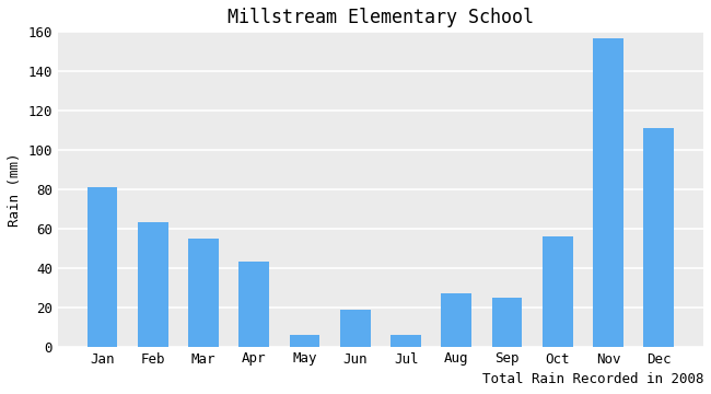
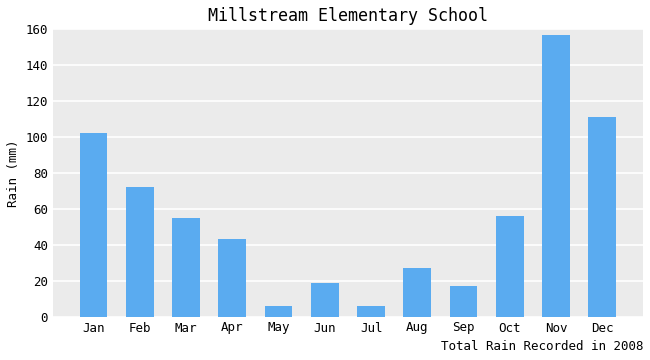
Jan: 81 -> 102
Feb: 63 -> 72
Sep: 25 -> 17
